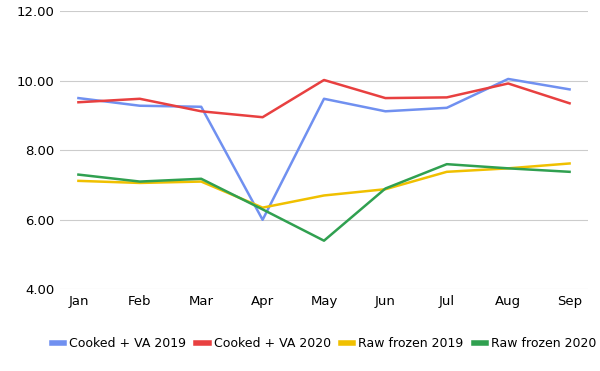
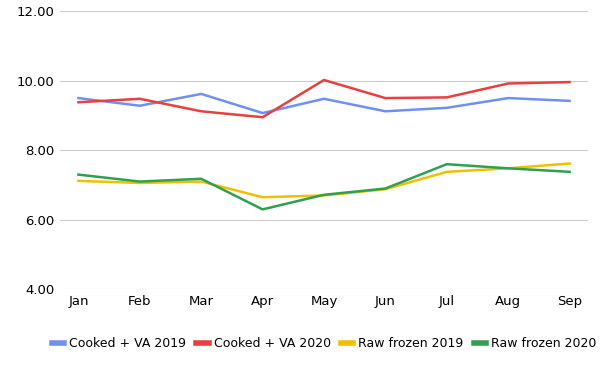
Cooked + VA 2019/Mar: 9.25 -> 9.62
Cooked + VA 2019/Apr: 6.00 -> 9.07
Raw frozen 2019/Apr: 6.35 -> 6.65
Raw frozen 2020/May: 5.40 -> 6.72
Cooked + VA 2019/Aug: 10.05 -> 9.50
Cooked + VA 2019/Sep: 9.75 -> 9.42
Cooked + VA 2020/Sep: 9.35 -> 9.96
